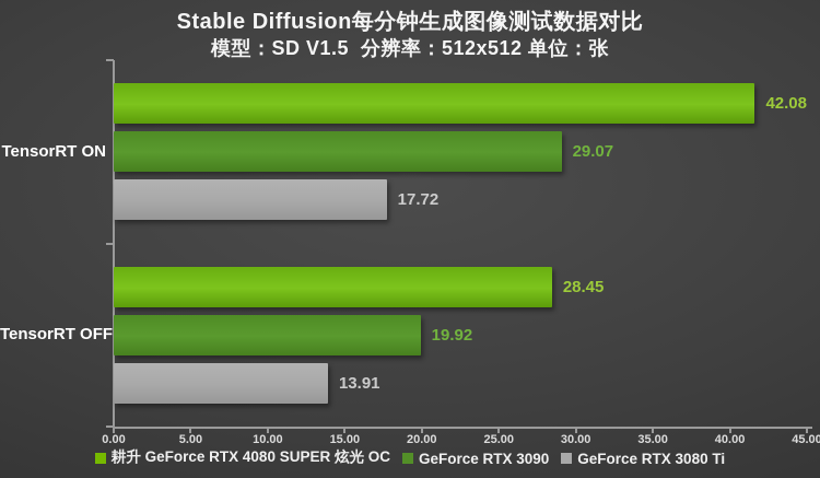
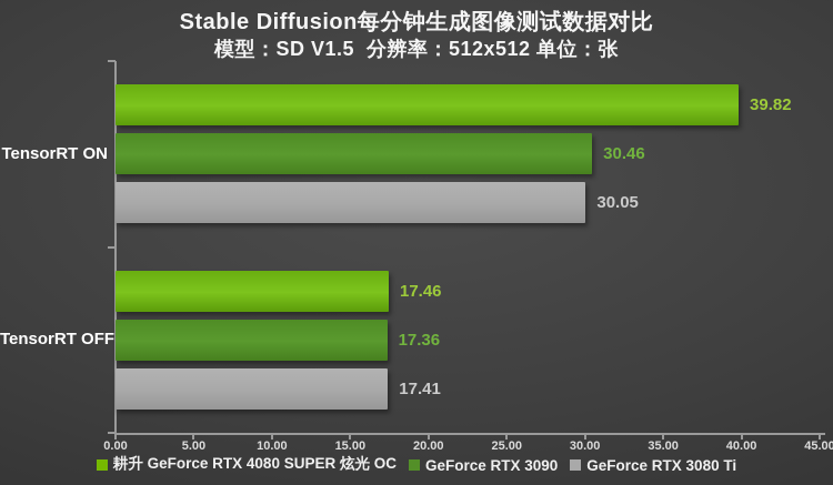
耕升 GeForce RTX 4080 SUPER 炫光 OC/TensorRT ON: 42.08 -> 39.82
GeForce RTX 3090/TensorRT ON: 29.07 -> 30.46
GeForce RTX 3080 Ti/TensorRT ON: 17.72 -> 30.05
耕升 GeForce RTX 4080 SUPER 炫光 OC/TensorRT OFF: 28.45 -> 17.46
GeForce RTX 3090/TensorRT OFF: 19.92 -> 17.36
GeForce RTX 3080 Ti/TensorRT OFF: 13.91 -> 17.41
